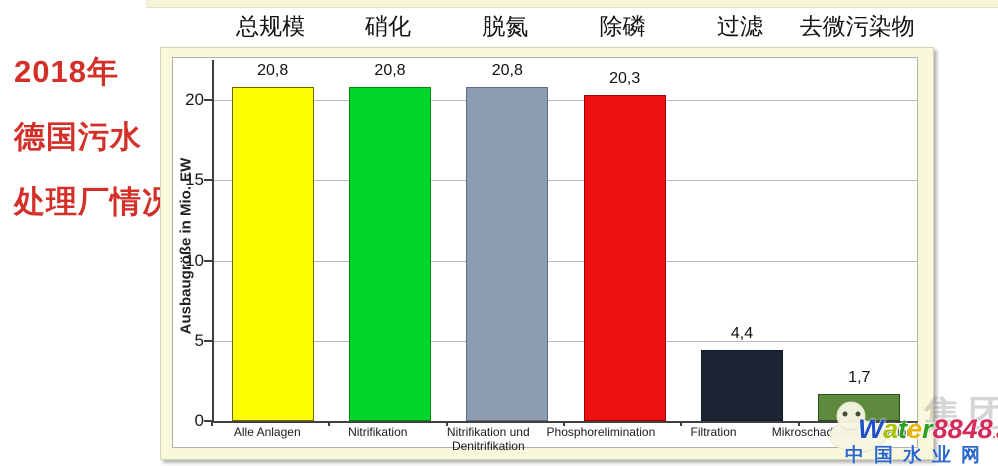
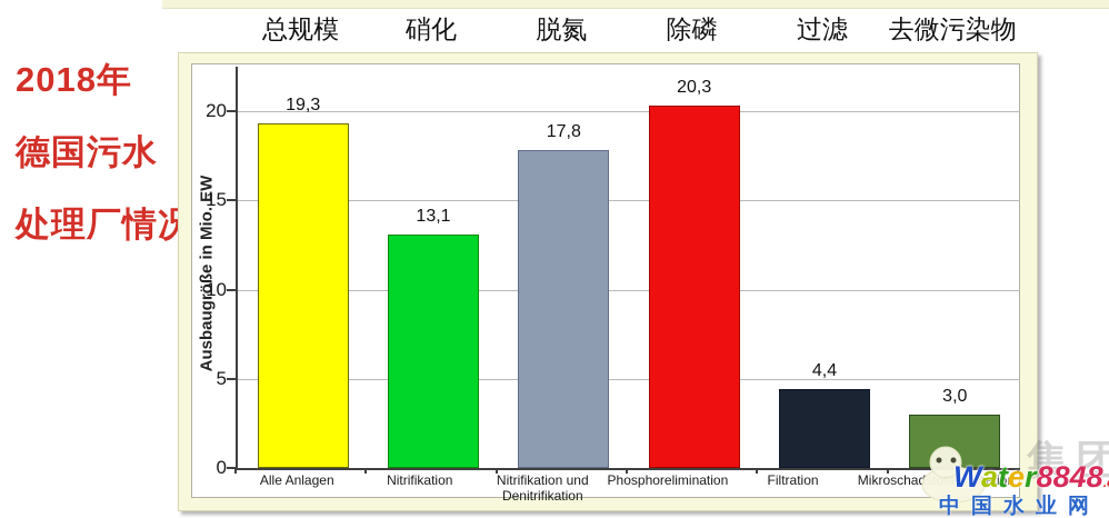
Alle Anlagen: 20,8 -> 19,3
Nitrifikation: 20,8 -> 13,1
Nitrifikation und Denitrifikation: 20,8 -> 17,8
Mikroschadstoffelimination: 1,7 -> 3,0
